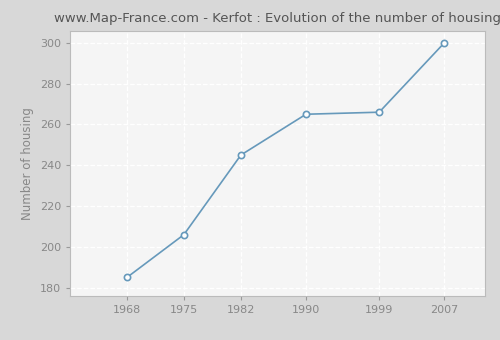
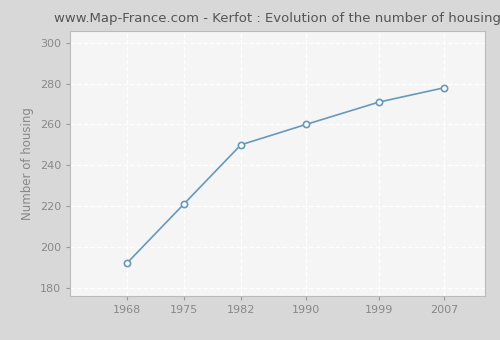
1968: 185 -> 192
1975: 206 -> 221
1982: 245 -> 250
1990: 265 -> 260
1999: 266 -> 271
2007: 300 -> 278
